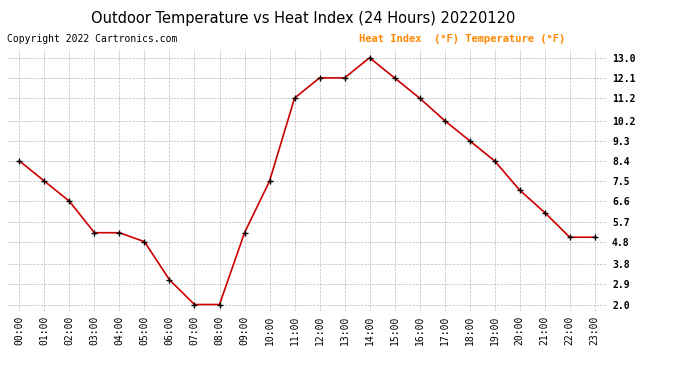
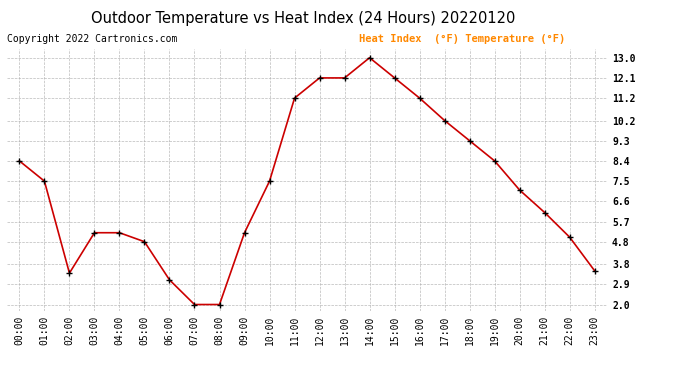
02:00: 6.6 -> 3.4
23:00: 5.0 -> 3.5
